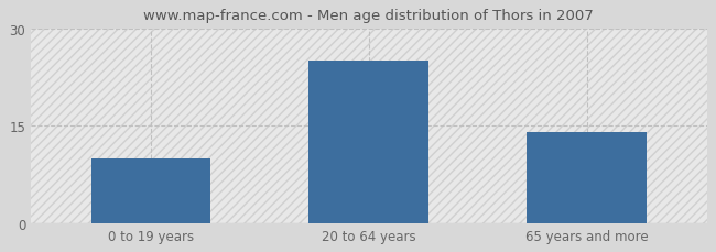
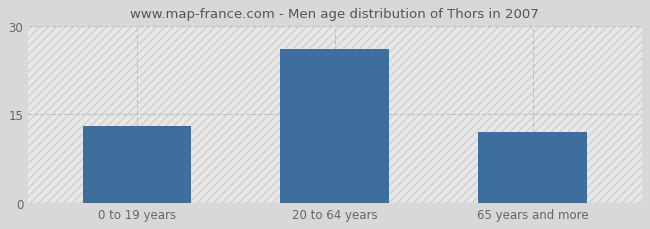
0 to 19 years: 10 -> 13
20 to 64 years: 25 -> 26
65 years and more: 14 -> 12
